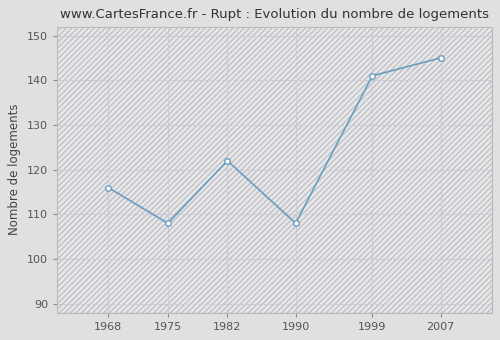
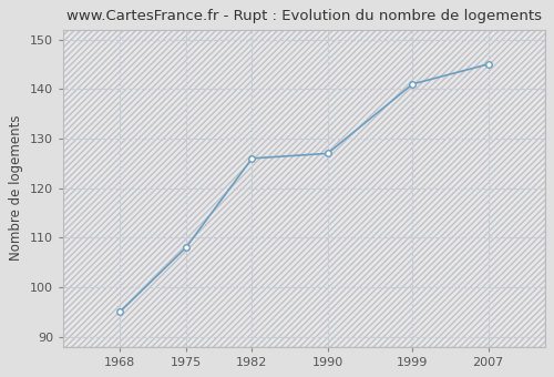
1968: 116 -> 95
1982: 122 -> 126
1990: 108 -> 127
